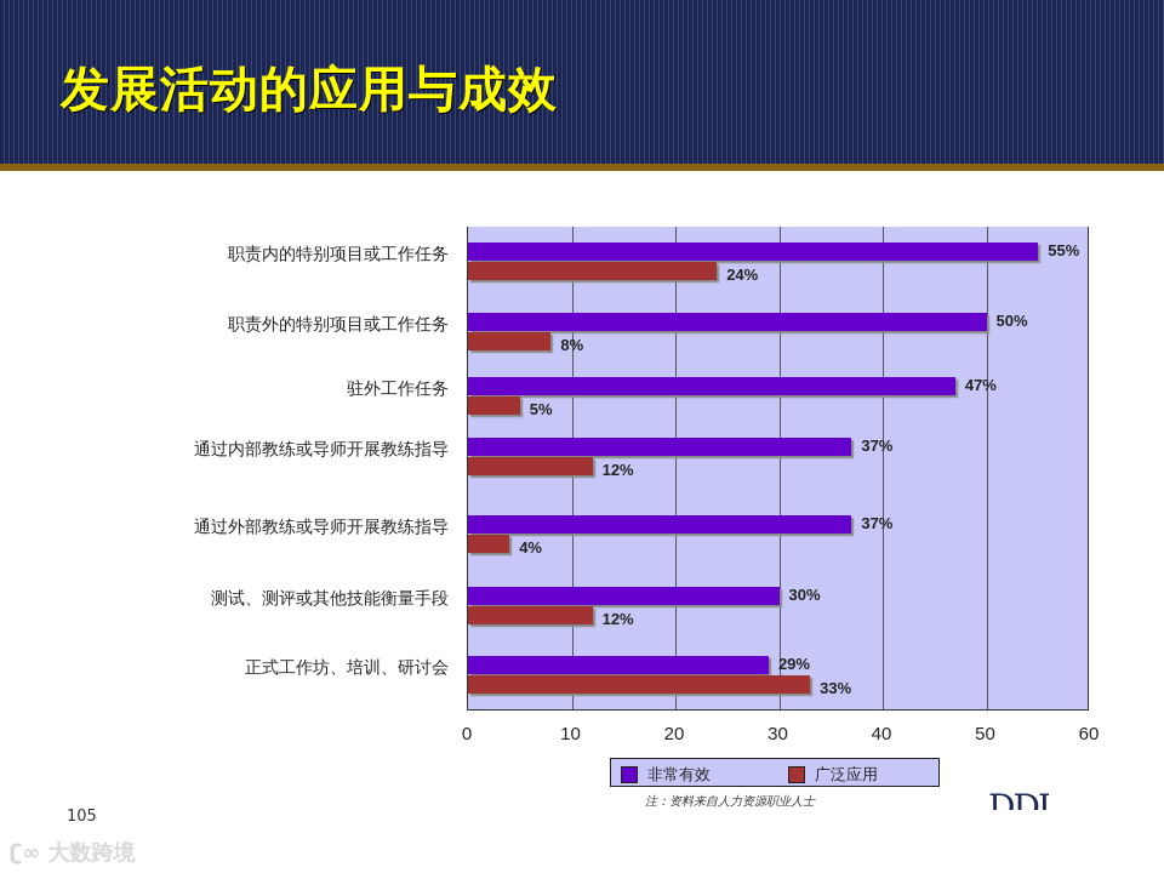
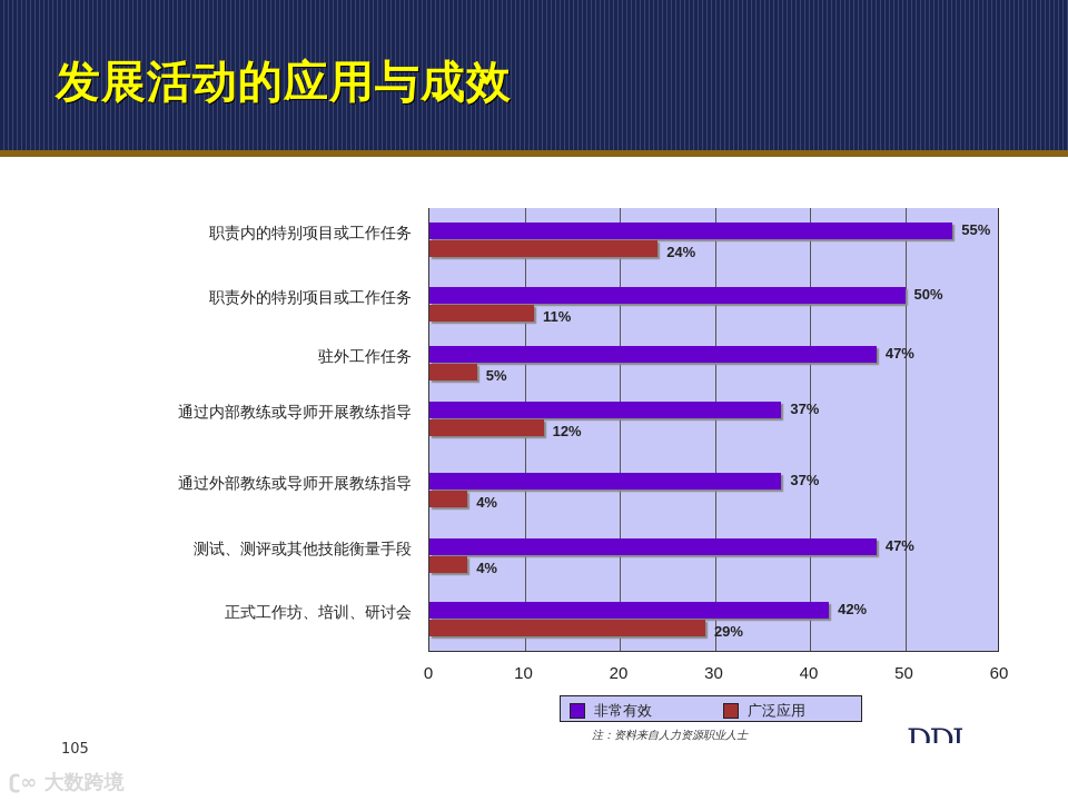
广泛应用/职责外的特别项目或工作任务: 8% -> 11%
非常有效/测试、测评或其他技能衡量手段: 30% -> 47%
广泛应用/测试、测评或其他技能衡量手段: 12% -> 4%
非常有效/正式工作坊、培训、研讨会: 29% -> 42%
广泛应用/正式工作坊、培训、研讨会: 33% -> 29%
